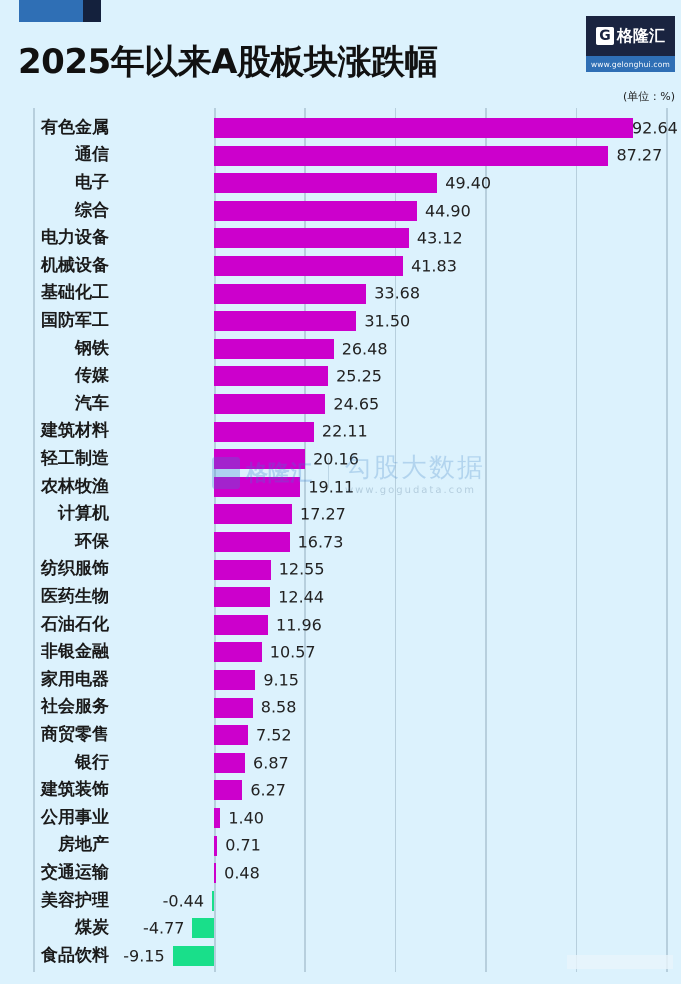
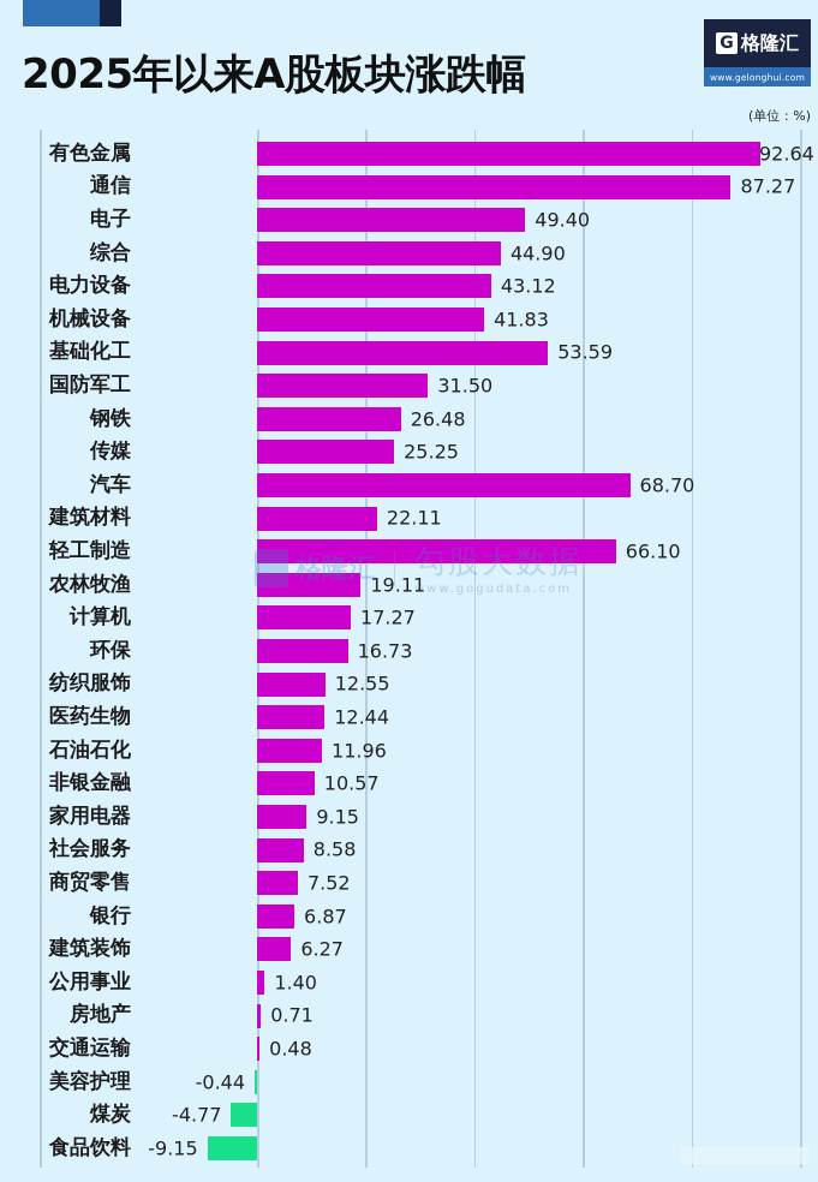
基础化工: 33.68 -> 53.59
汽车: 24.65 -> 68.70
轻工制造: 20.16 -> 66.10
